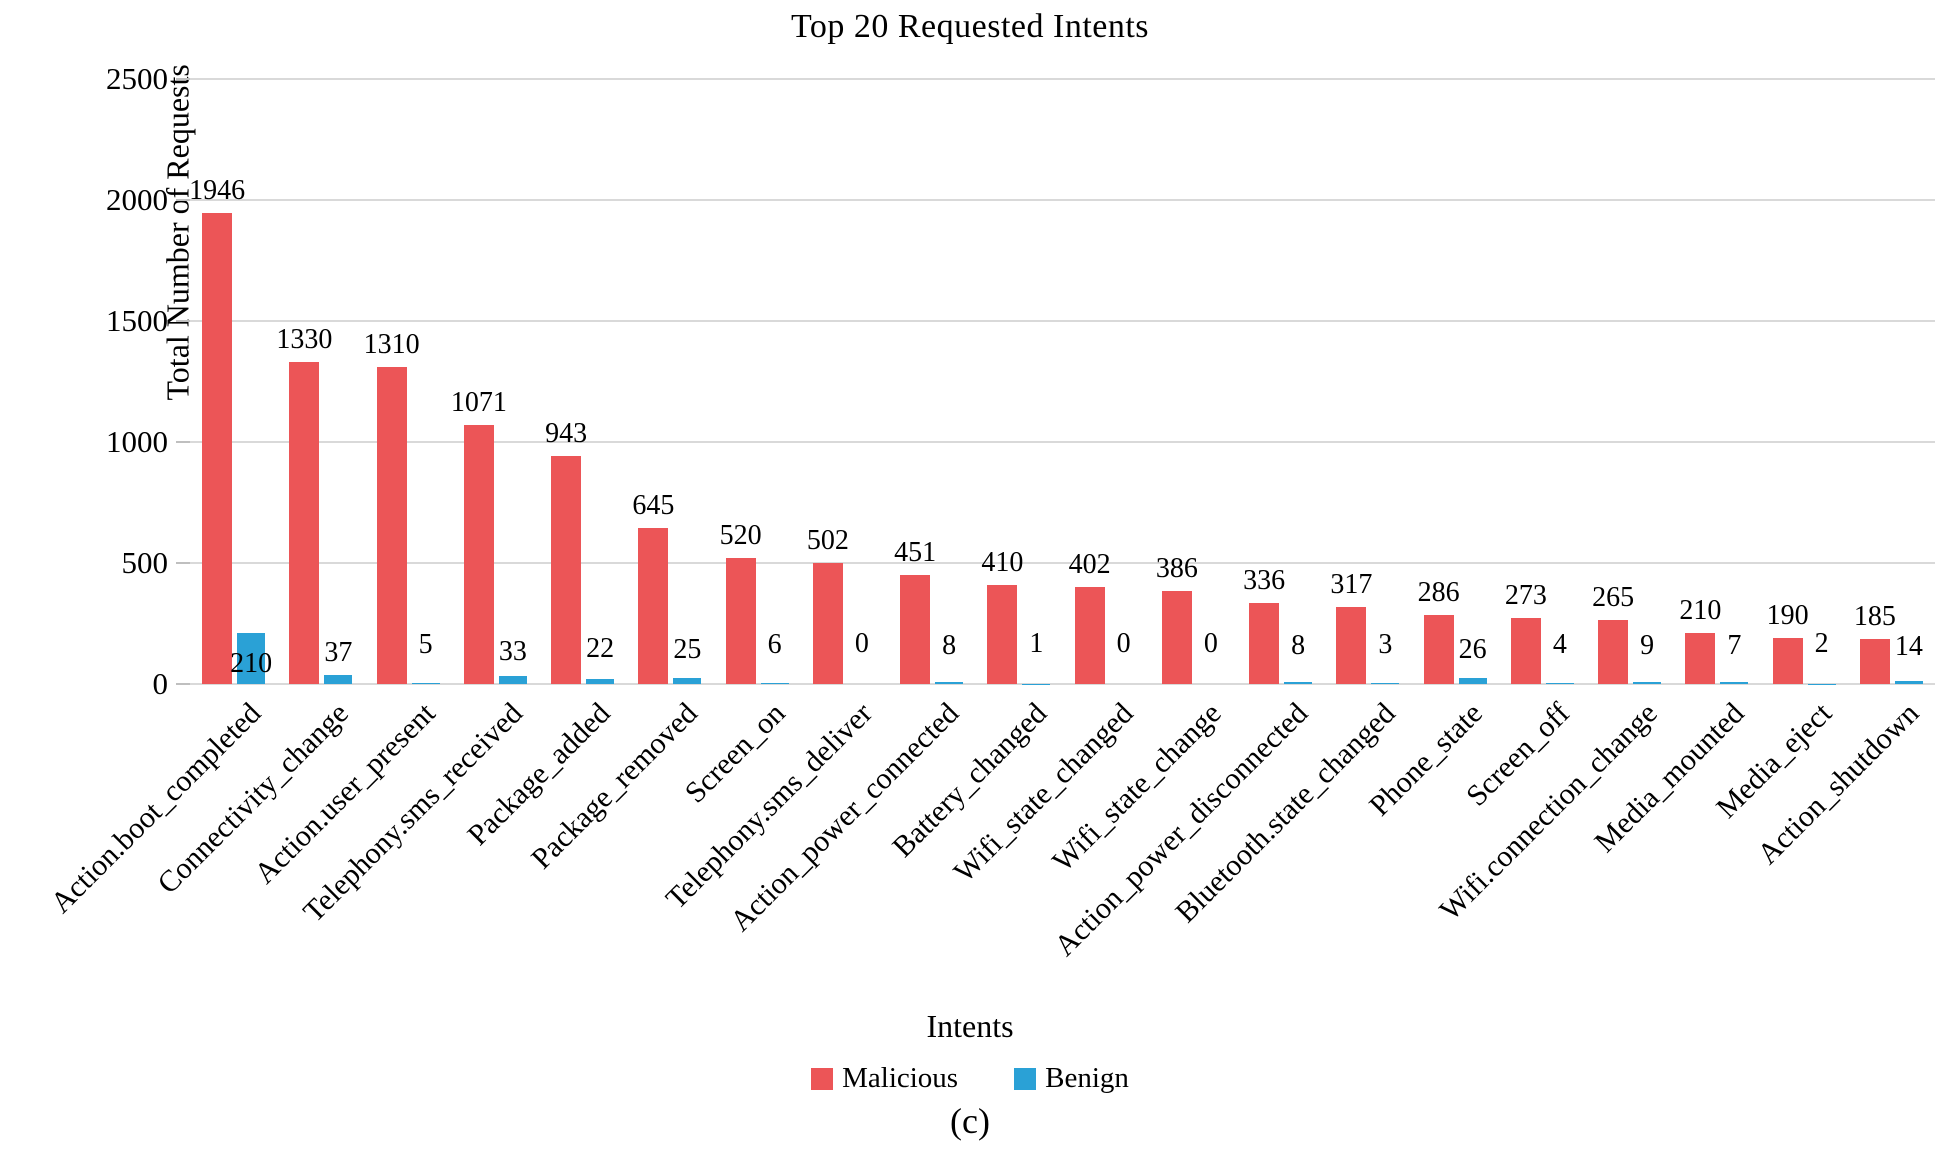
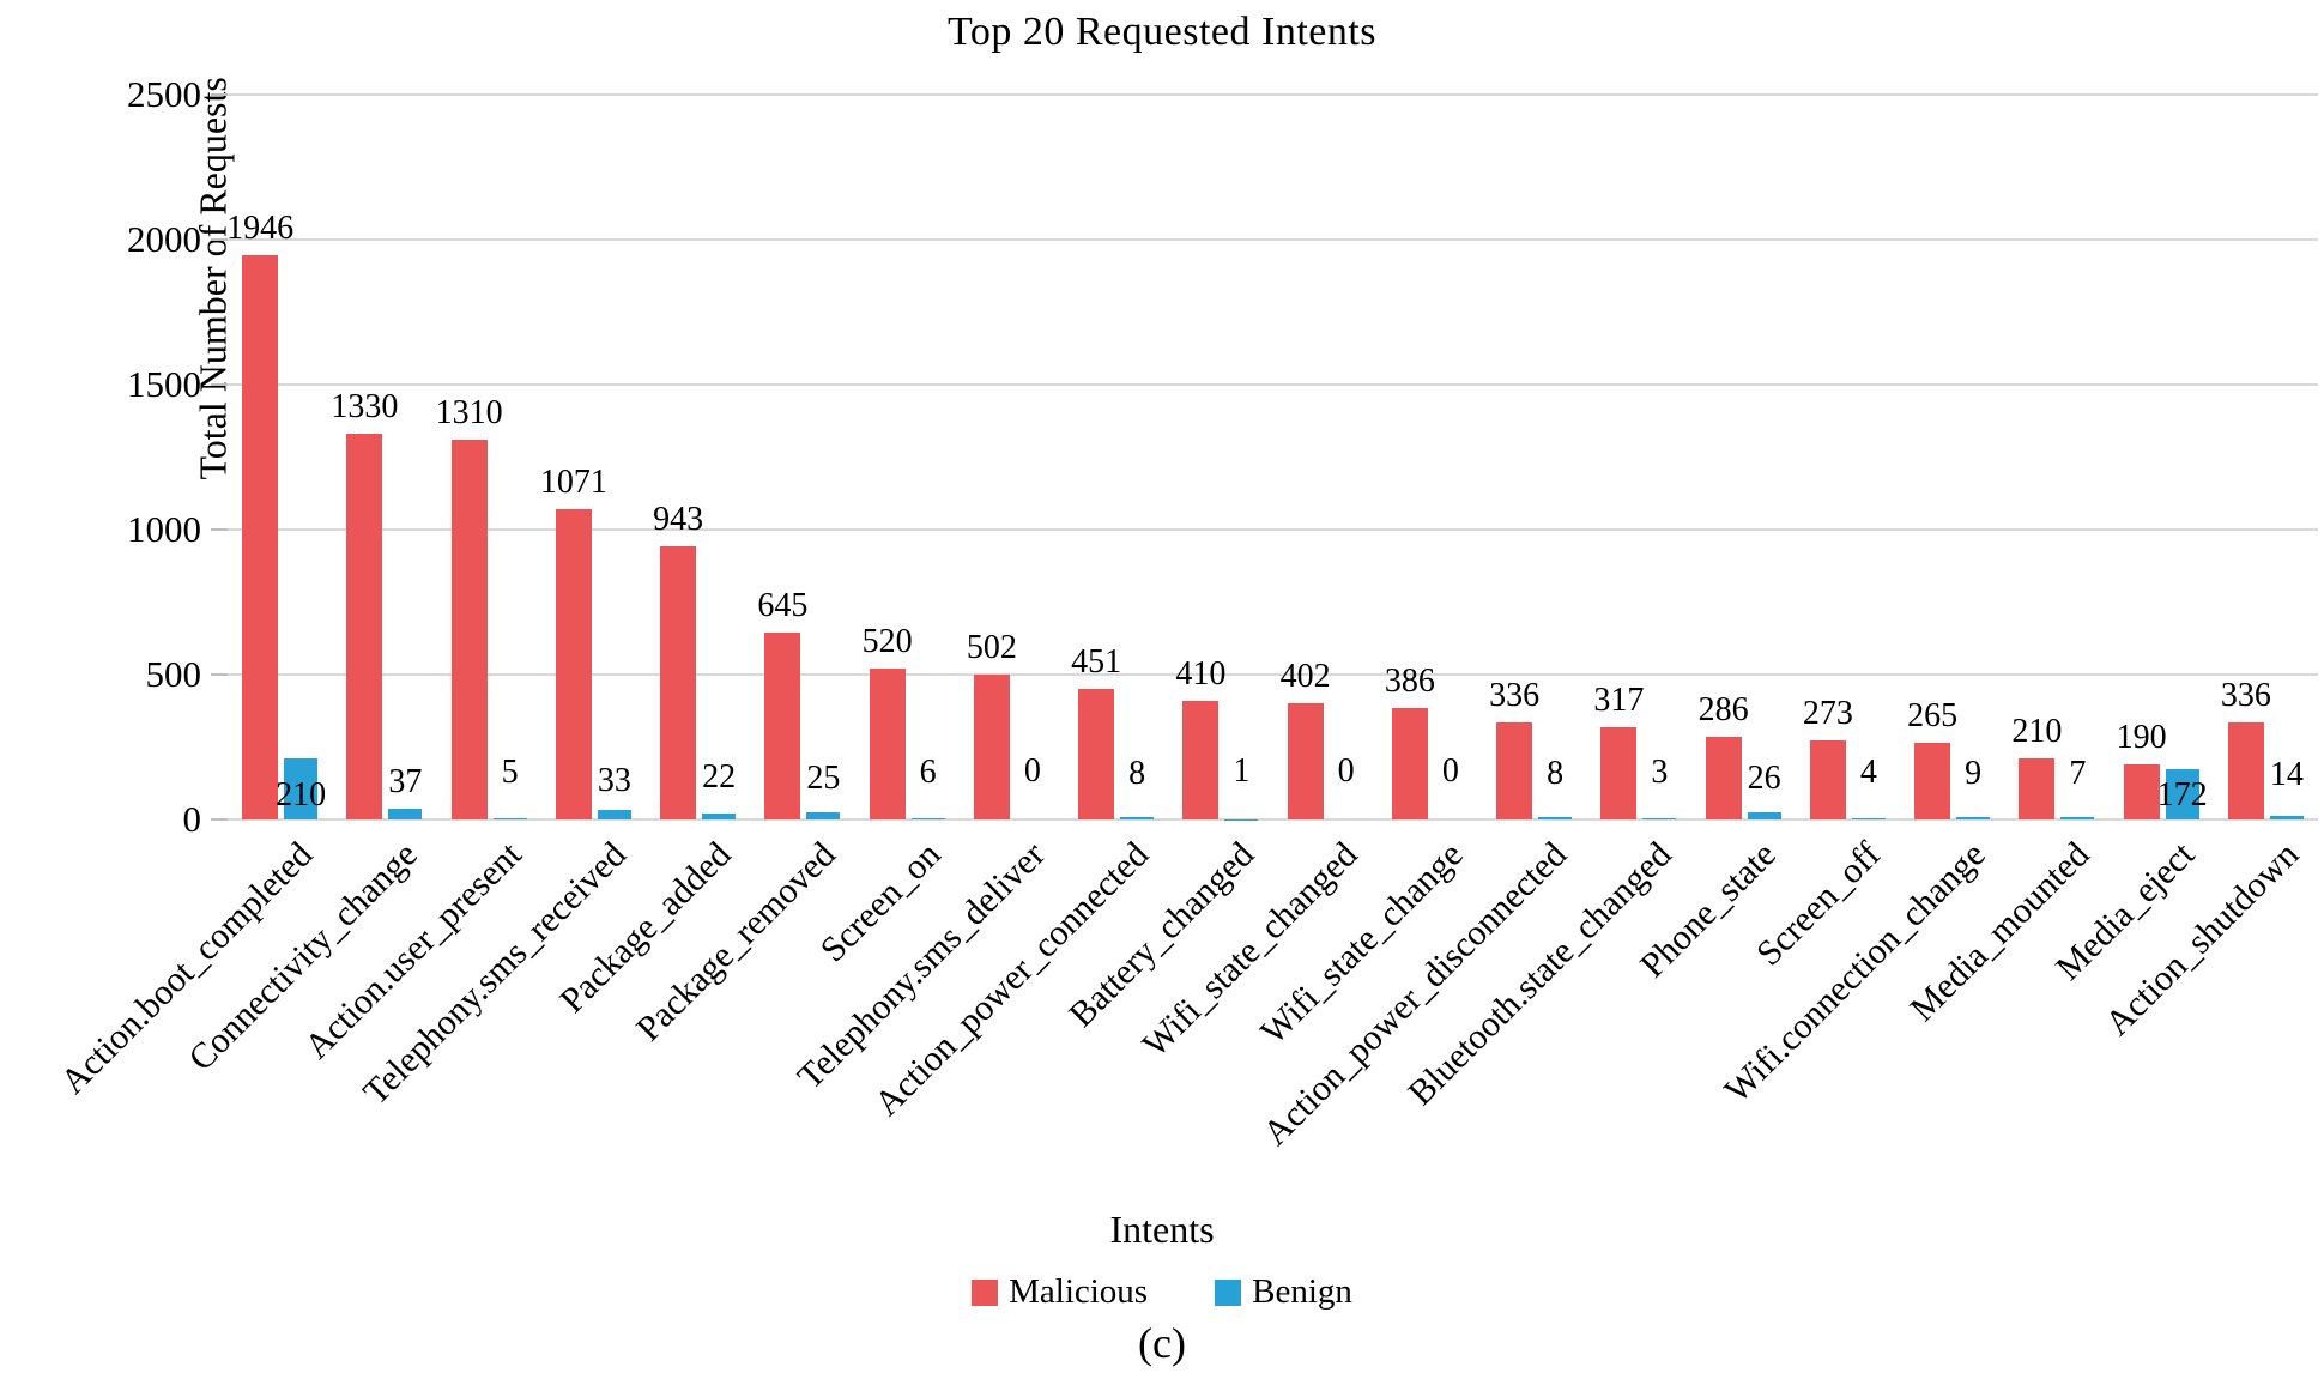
Benign/Media_eject: 2 -> 172
Malicious/Action_shutdown: 185 -> 336
